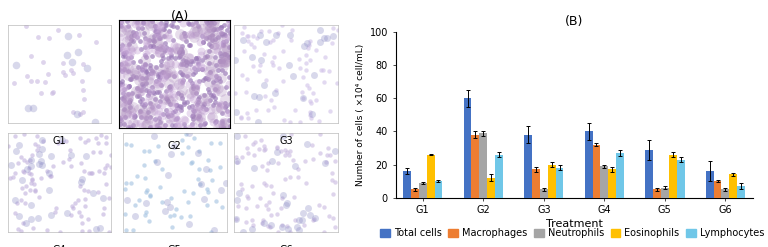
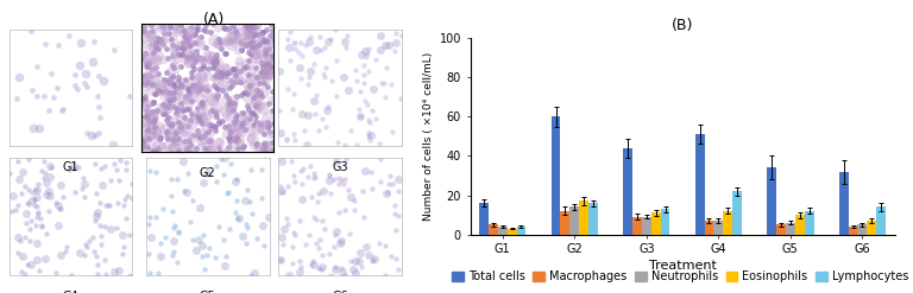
(B)/Neutrophils/G1: 9 -> 4
(B)/Eosinophils/G1: 26 -> 3
(B)/Lymphocytes/G1: 10 -> 4
(B)/Macrophages/G2: 38 -> 12
(B)/Neutrophils/G2: 39 -> 14
(B)/Eosinophils/G2: 12 -> 17
(B)/Lymphocytes/G2: 26 -> 16
(B)/Total cells/G3: 38 -> 44
(B)/Macrophages/G3: 17 -> 9
(B)/Neutrophils/G3: 5 -> 9
(B)/Eosinophils/G3: 20 -> 11
(B)/Lymphocytes/G3: 18 -> 13
(B)/Total cells/G4: 40 -> 51
(B)/Macrophages/G4: 32 -> 7
(B)/Neutrophils/G4: 19 -> 7
(B)/Eosinophils/G4: 17 -> 12
(B)/Lymphocytes/G4: 27 -> 22
(B)/Total cells/G5: 29 -> 34
(B)/Eosinophils/G5: 26 -> 10
(B)/Lymphocytes/G5: 23 -> 12
(B)/Total cells/G6: 16 -> 32
(B)/Macrophages/G6: 10 -> 4
(B)/Eosinophils/G6: 14 -> 7
(B)/Lymphocytes/G6: 7 -> 14
